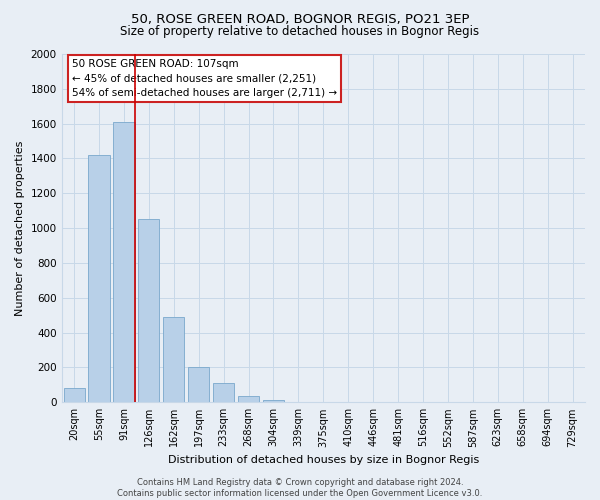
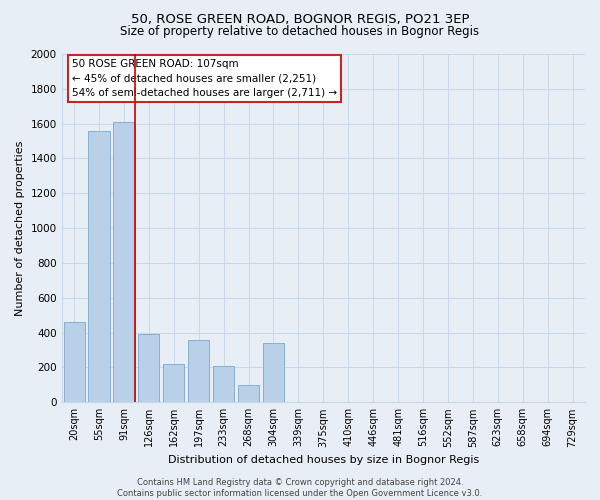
20sqm: 80 -> 460
55sqm: 1420 -> 1560
126sqm: 1050 -> 390
162sqm: 490 -> 220
197sqm: 200 -> 360
233sqm: 110 -> 210
268sqm: 40 -> 100
304sqm: 20 -> 340
